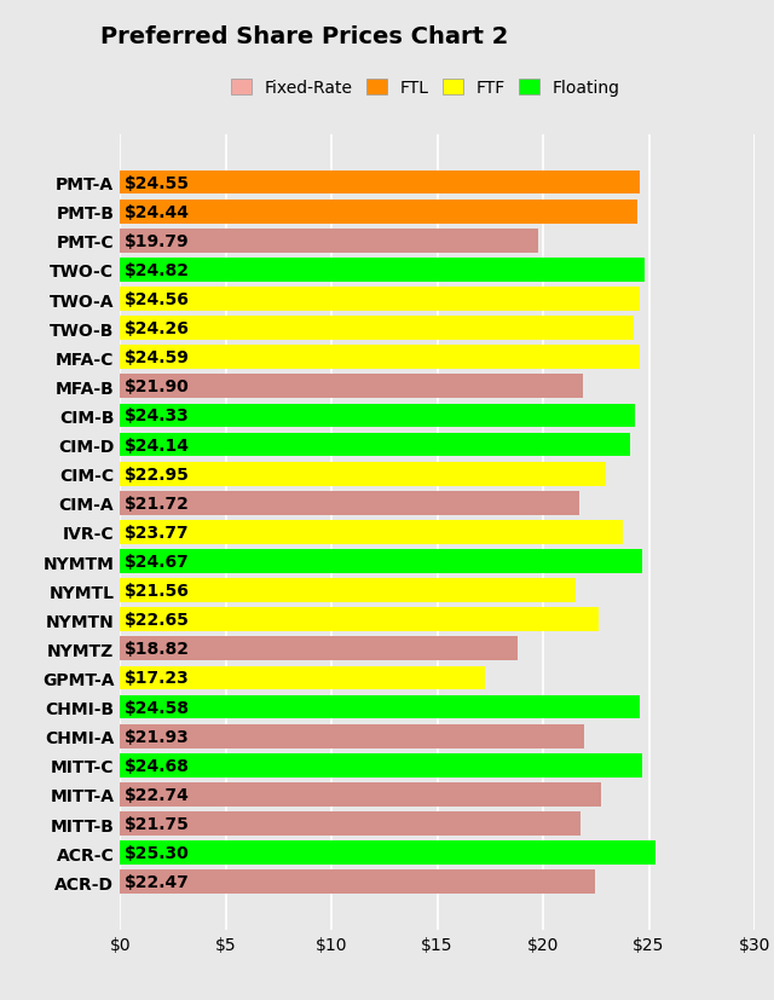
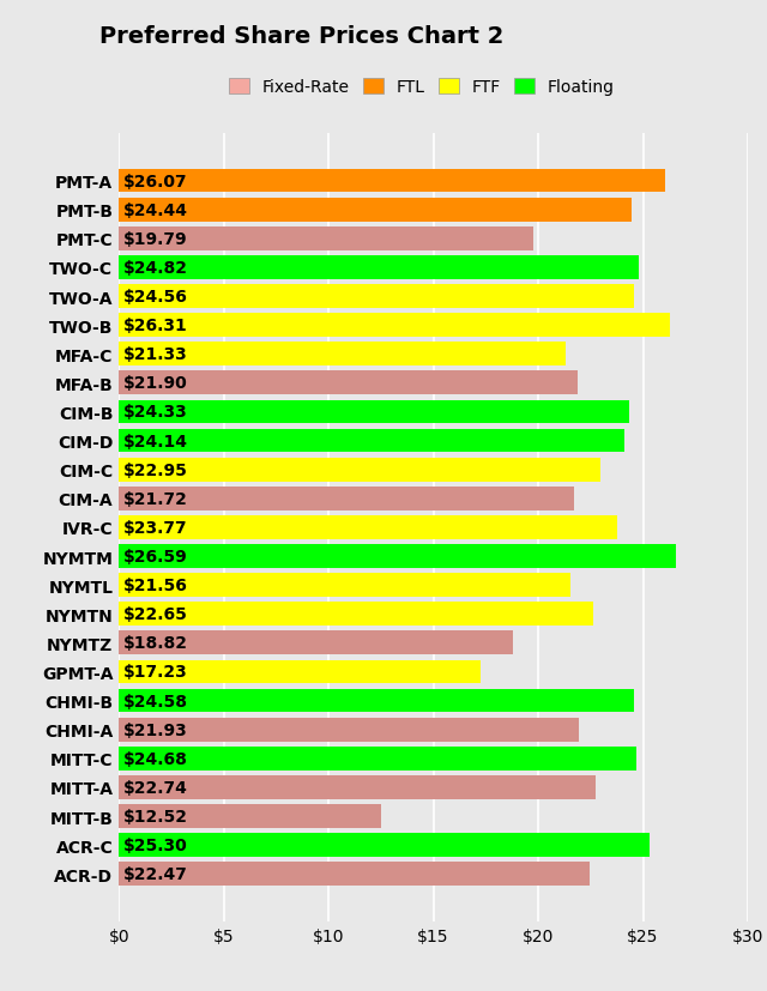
PMT-A: $24.55 -> $26.07
TWO-B: $24.26 -> $26.31
MFA-C: $24.59 -> $21.33
NYMTM: $24.67 -> $26.59
MITT-B: $21.75 -> $12.52
